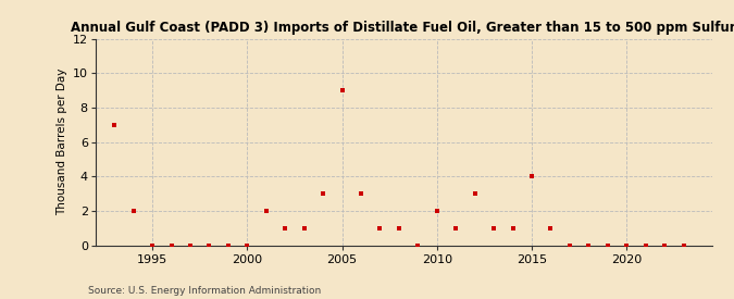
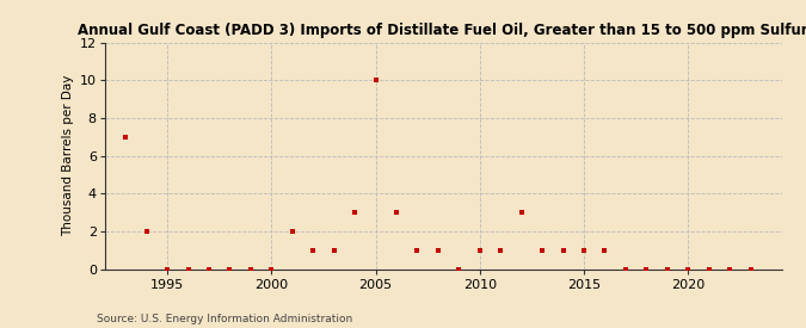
2005: 9 -> 10
2010: 2 -> 1
2015: 4 -> 1
